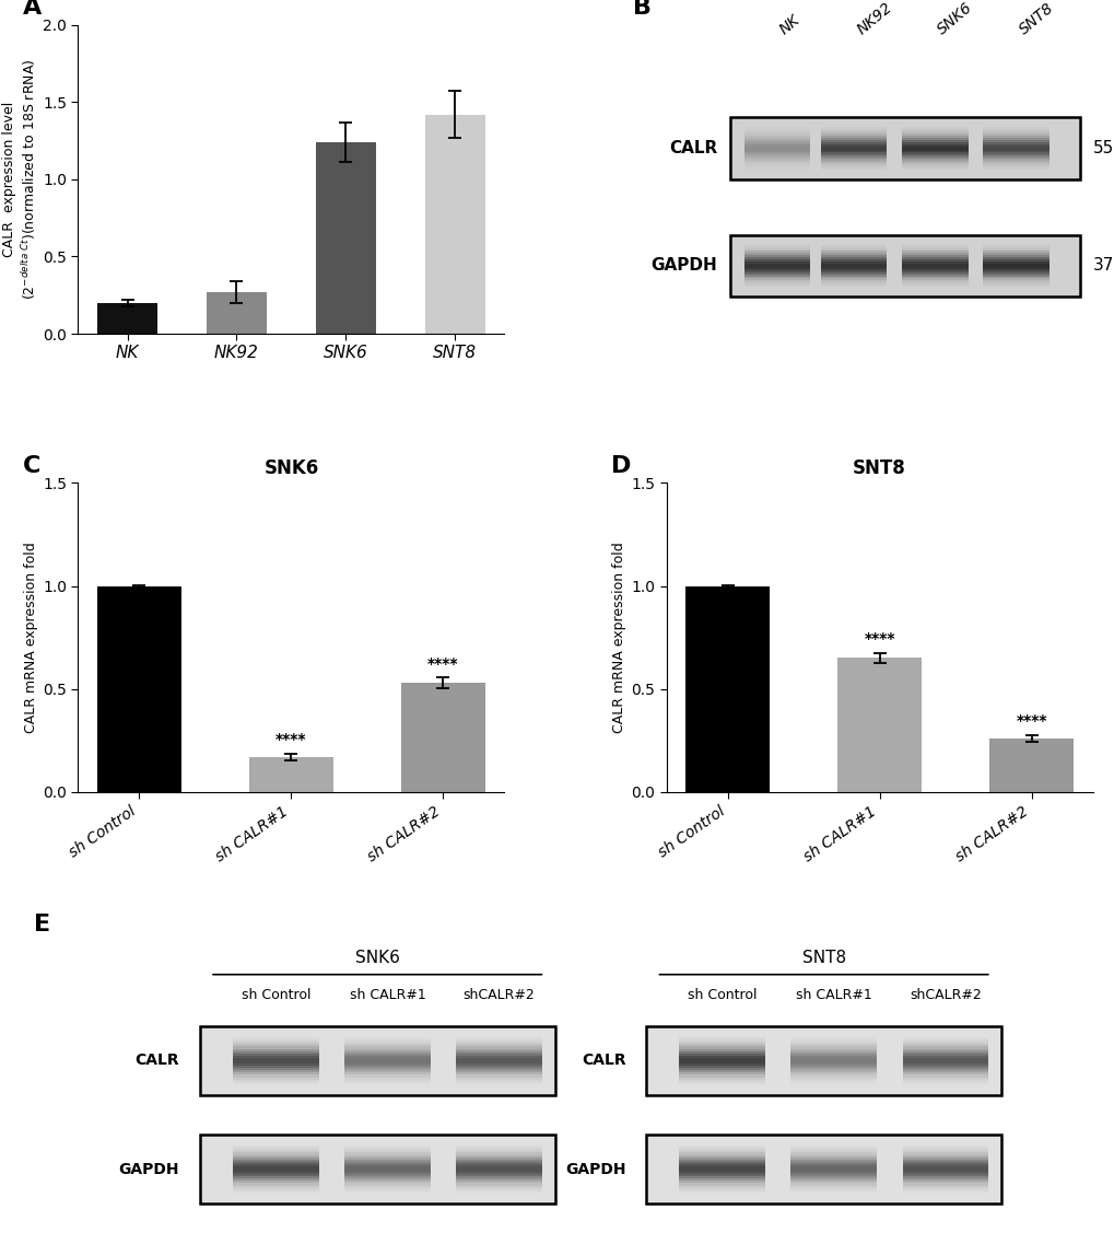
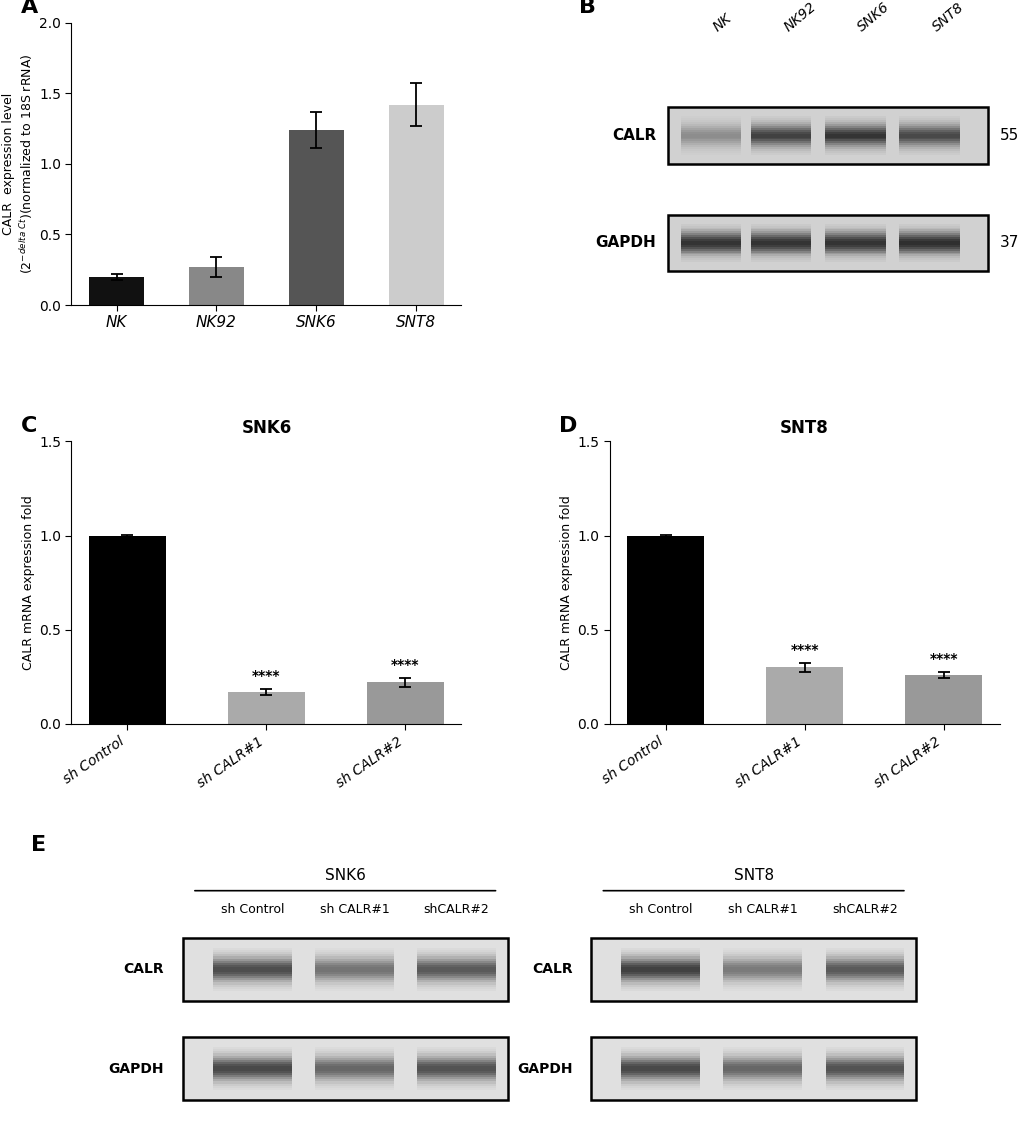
SNK6/sh CALR#2: 0.53 -> 0.22
SNT8/sh CALR#1: 0.65 -> 0.30
